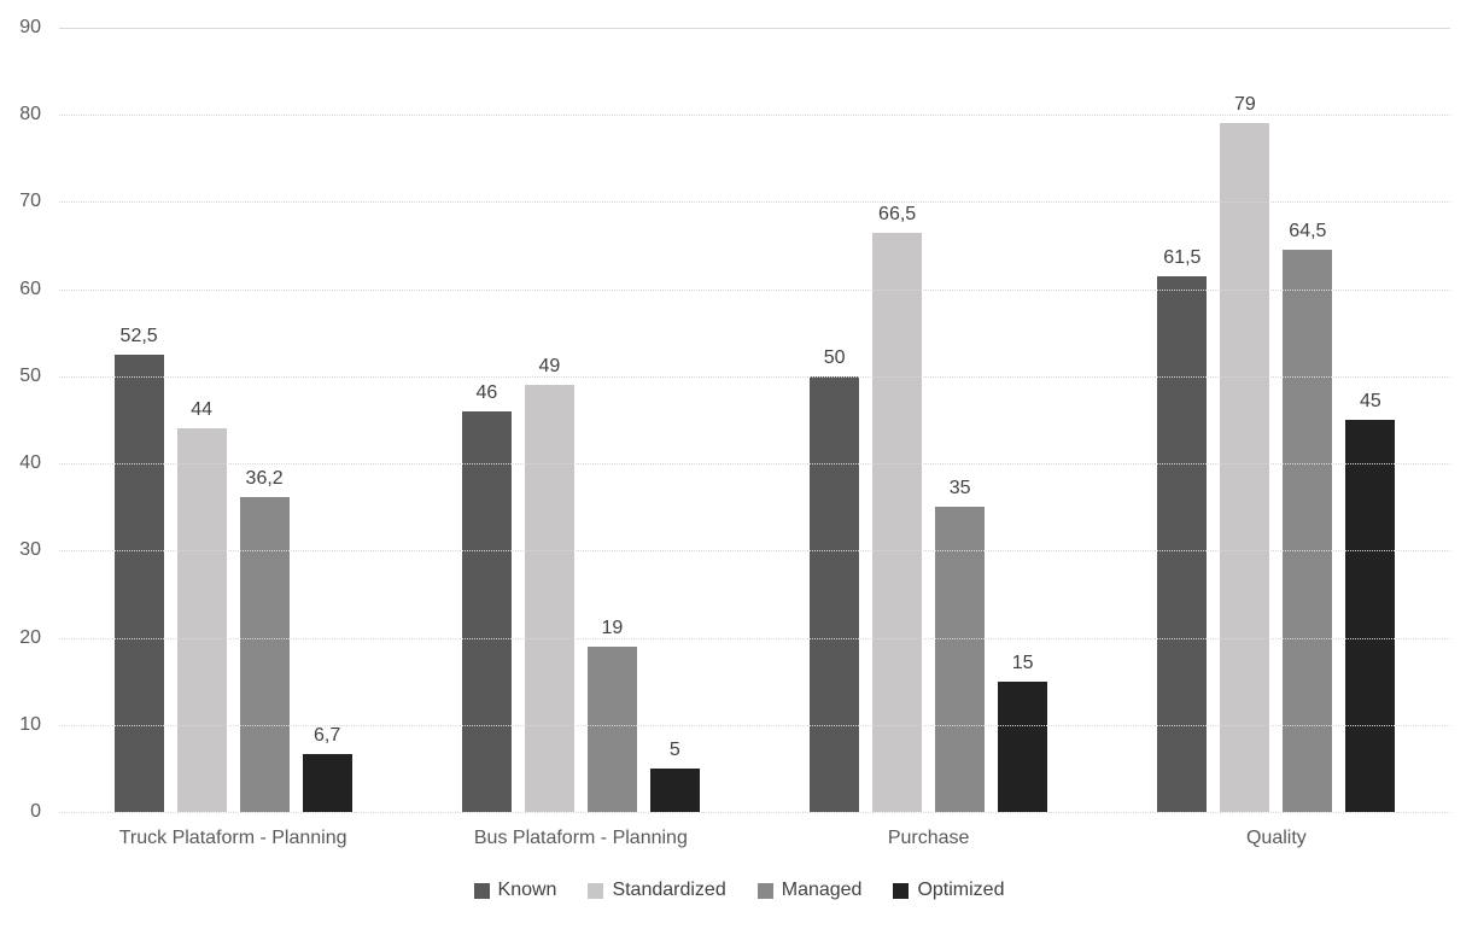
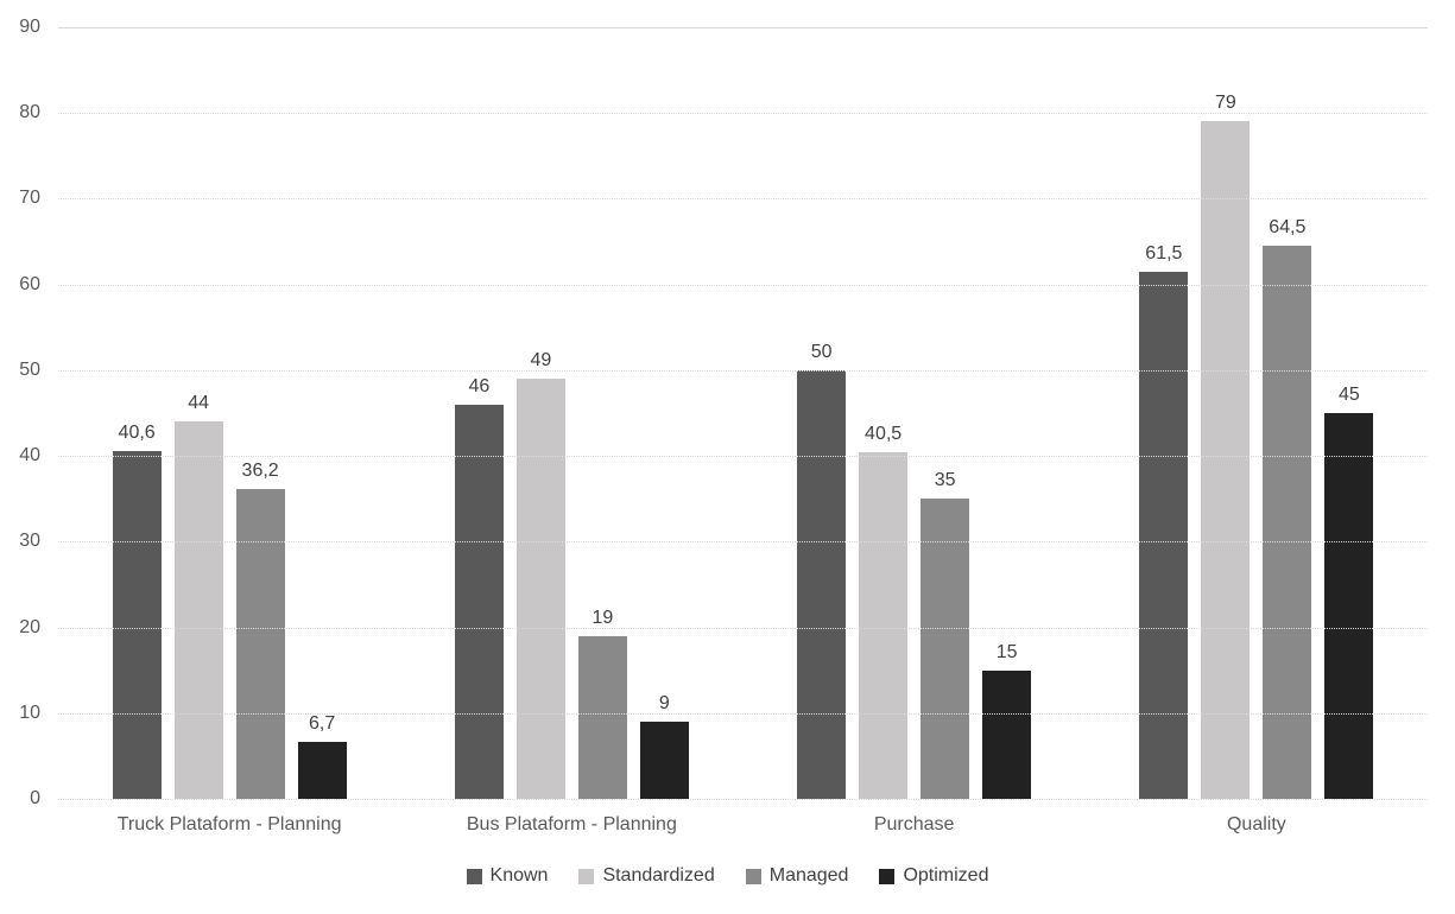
Known/Truck Plataform - Planning: 52,5 -> 40,6
Optimized/Bus Plataform - Planning: 5 -> 9
Standardized/Purchase: 66,5 -> 40,5
